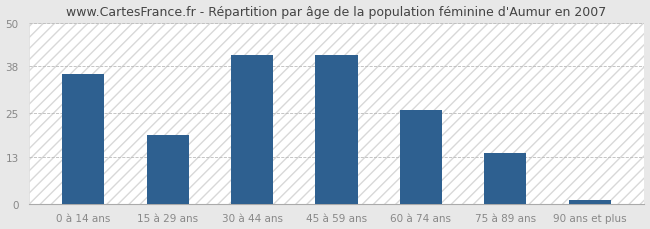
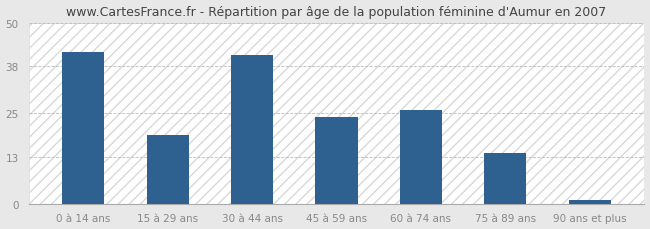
0 à 14 ans: 36 -> 42
45 à 59 ans: 41 -> 24
